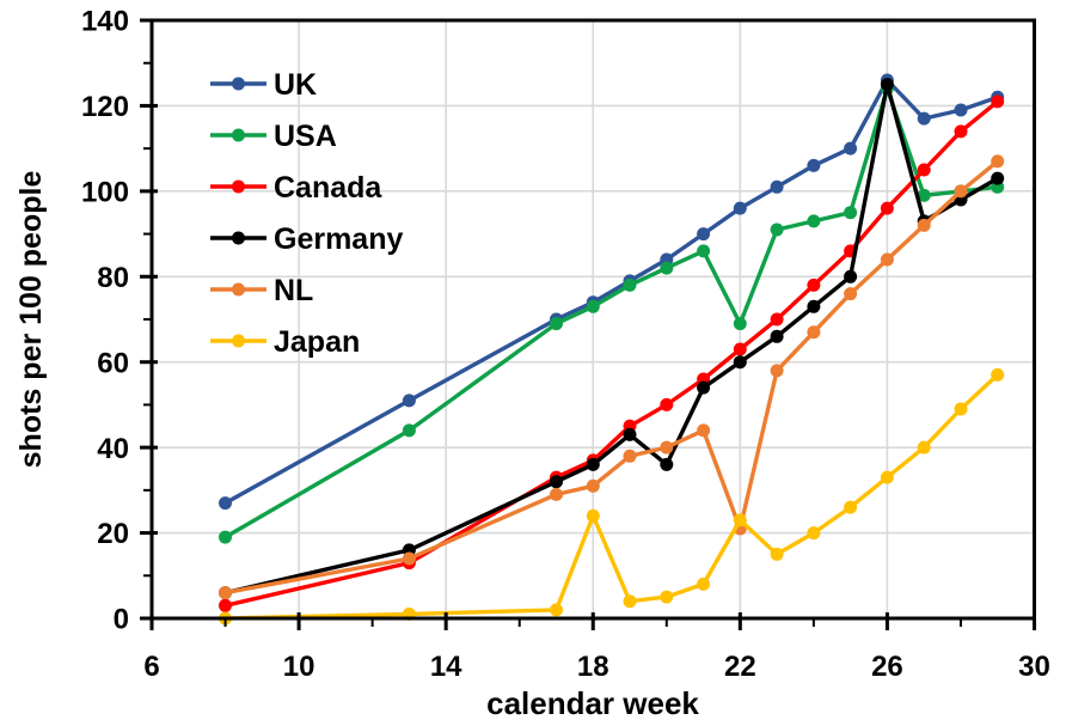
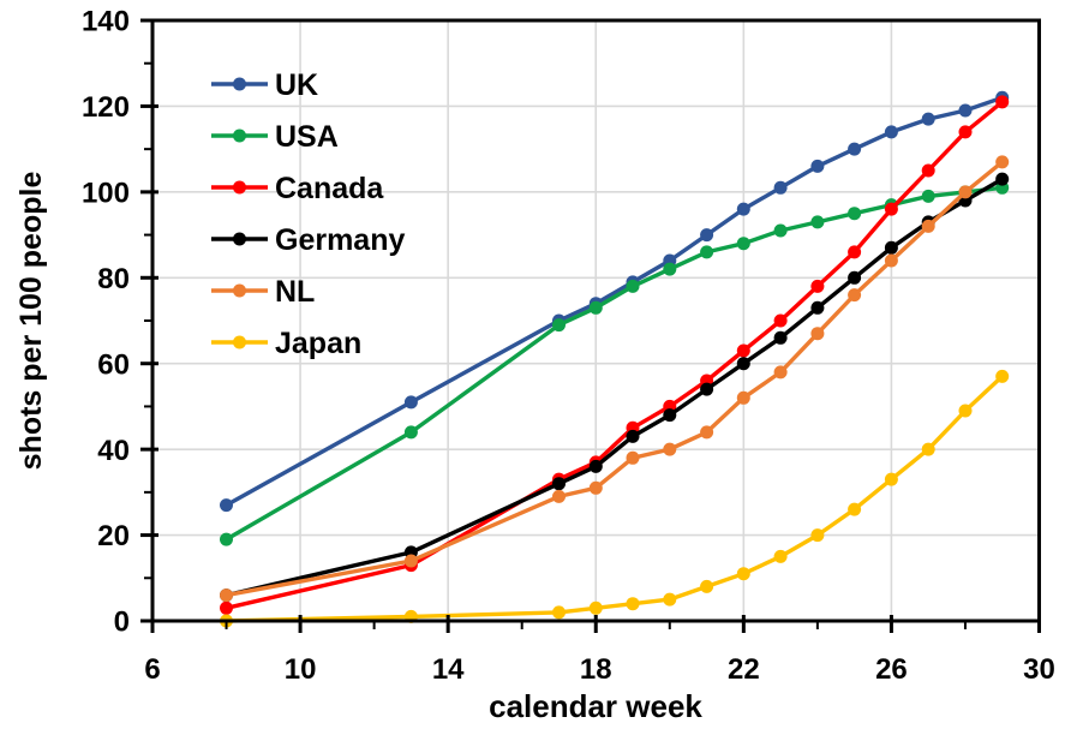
Japan/18: 24 -> 3
Germany/20: 36 -> 48
USA/22: 69 -> 88
NL/22: 21 -> 52
Japan/22: 23 -> 11
UK/26: 126 -> 114
USA/26: 124 -> 97
Germany/26: 125 -> 87
